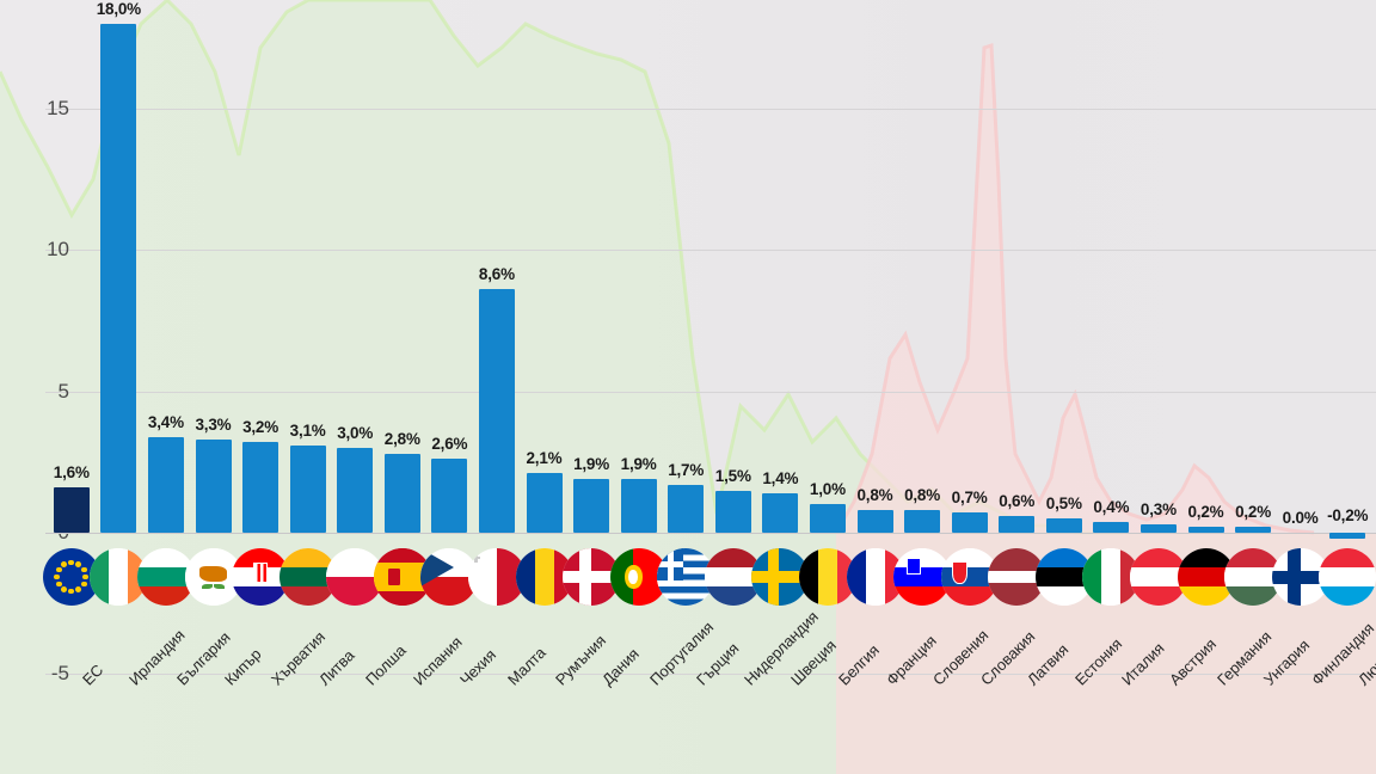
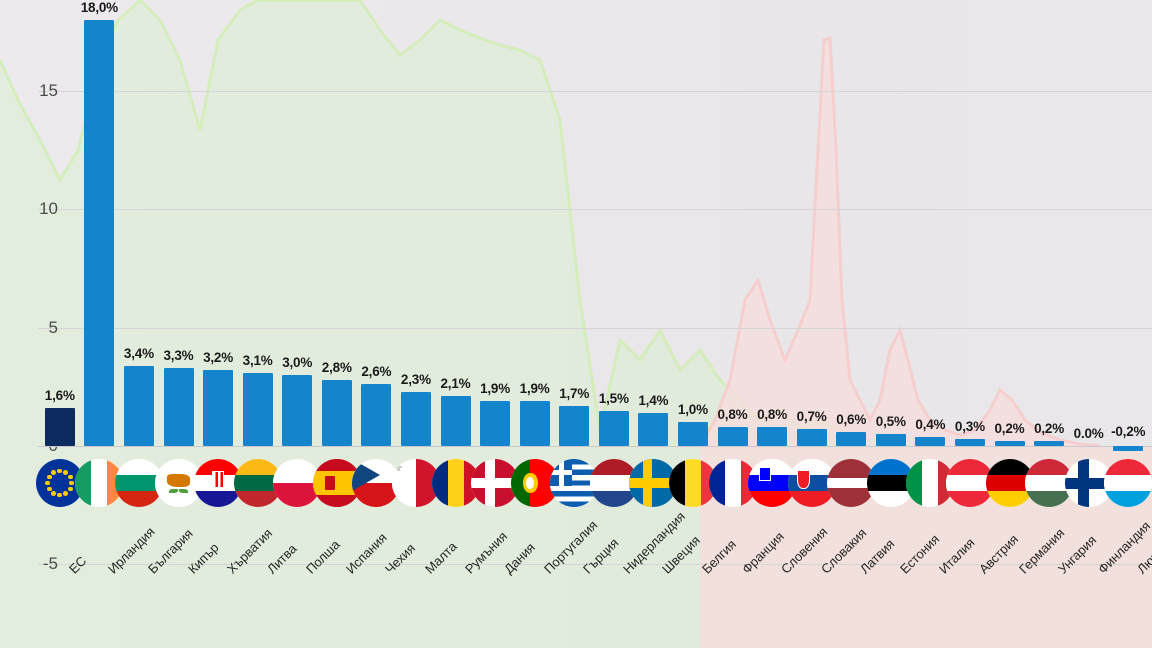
Малта: 8,6% -> 2,3%
